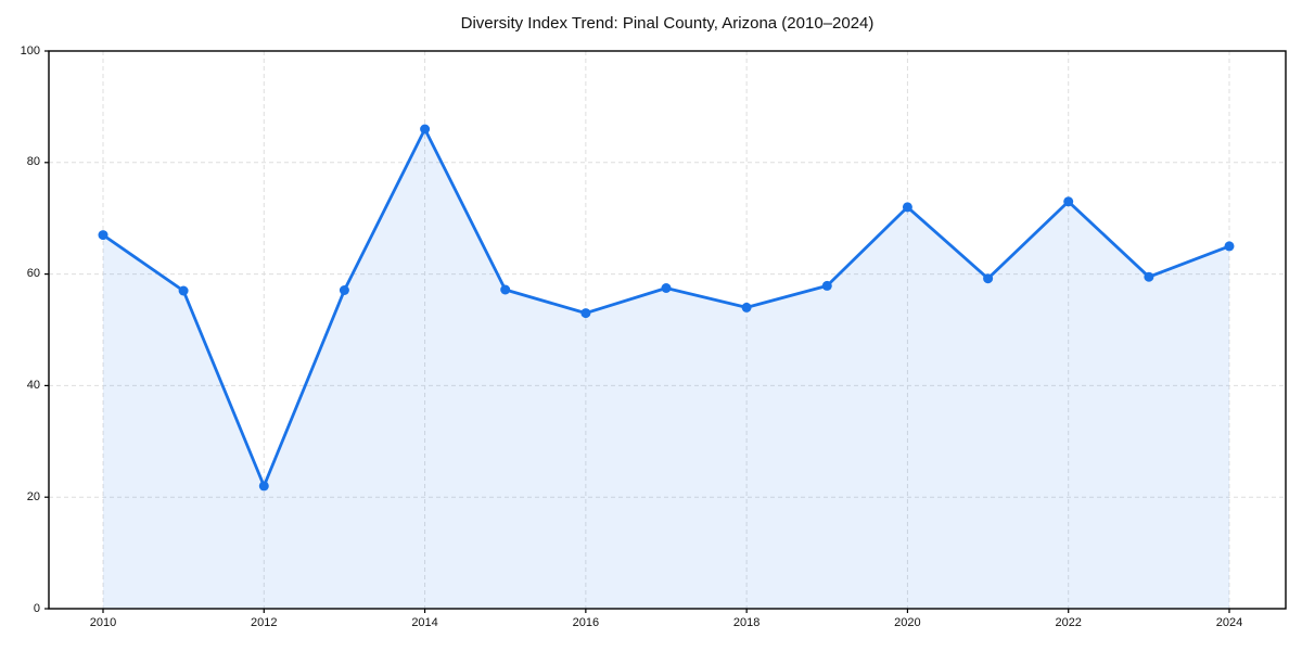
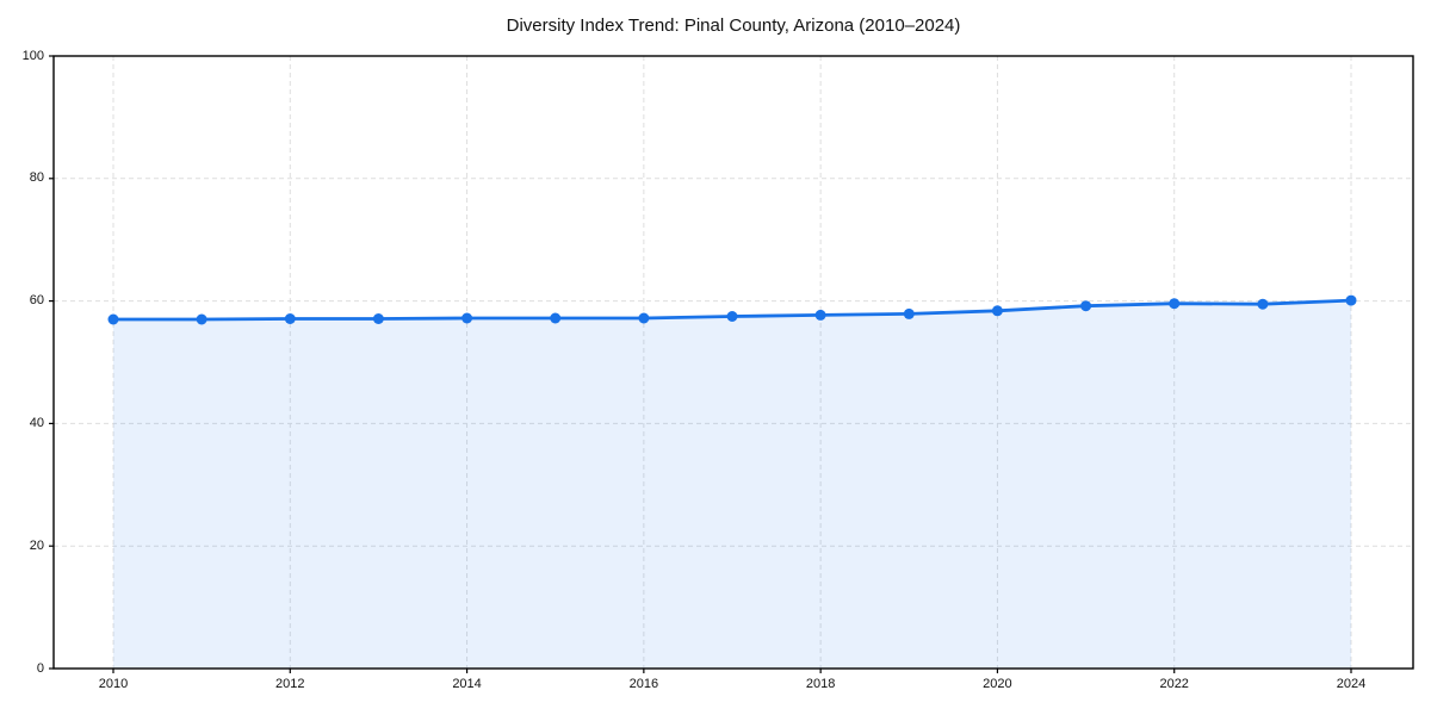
2010: 67 -> 57
2012: 22 -> 57
2014: 86 -> 57
2016: 53 -> 57
2018: 54 -> 58
2020: 72 -> 58
2022: 73 -> 60
2024: 65 -> 60
